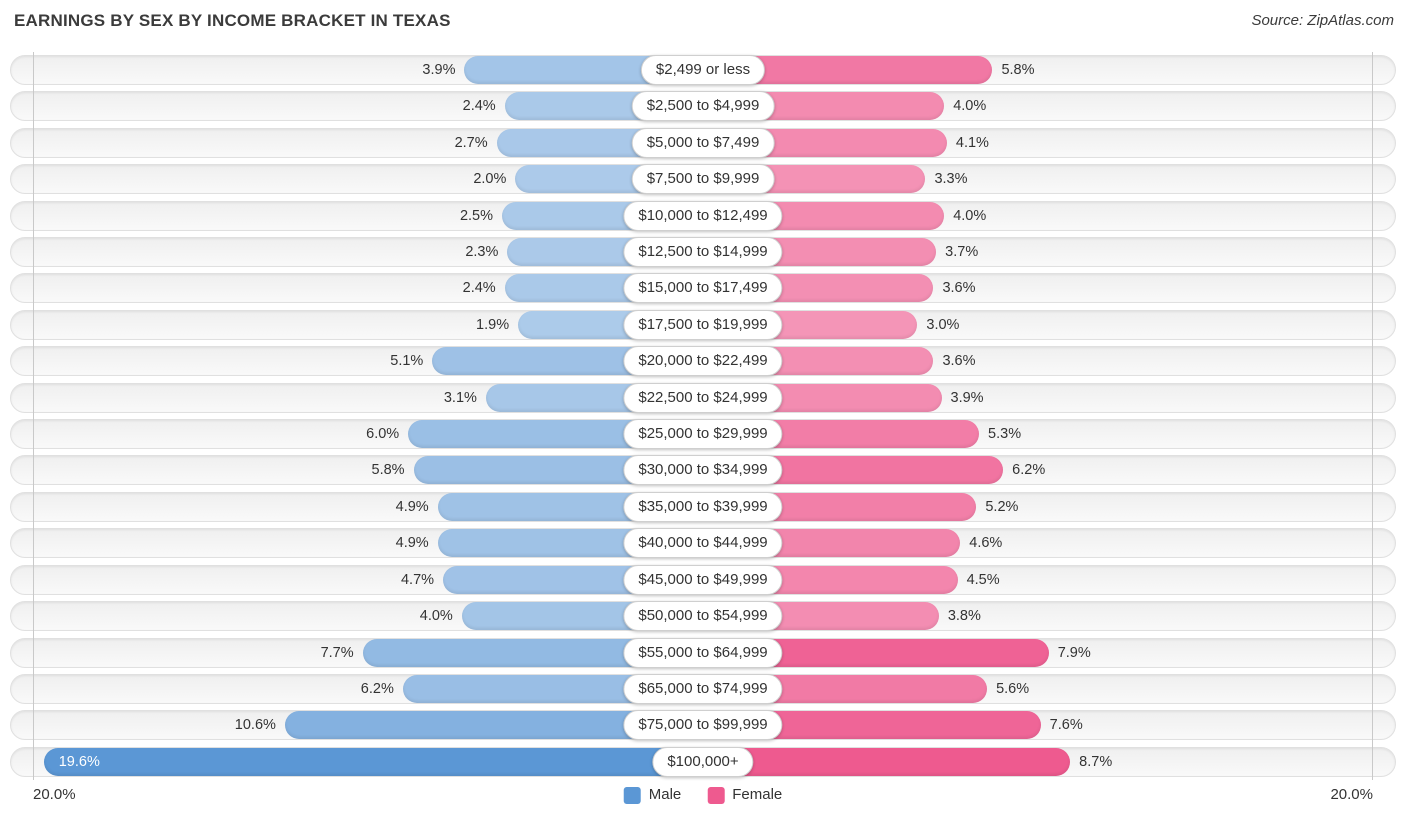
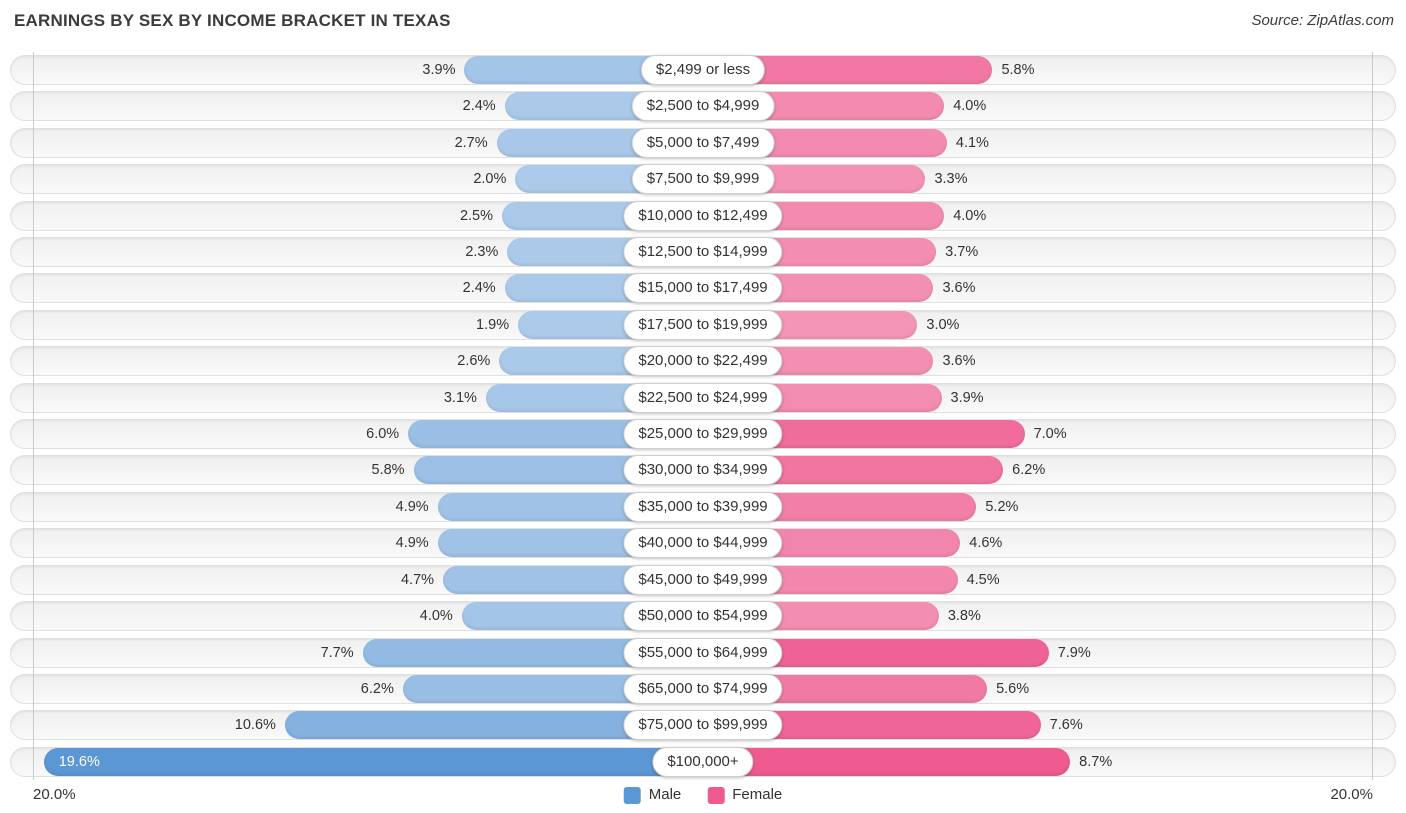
Male/$20,000 to $22,499: 5.1% -> 2.6%
Female/$25,000 to $29,999: 5.3% -> 7.0%
